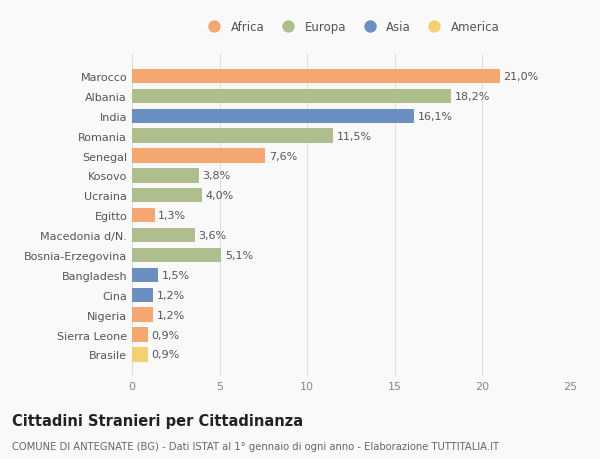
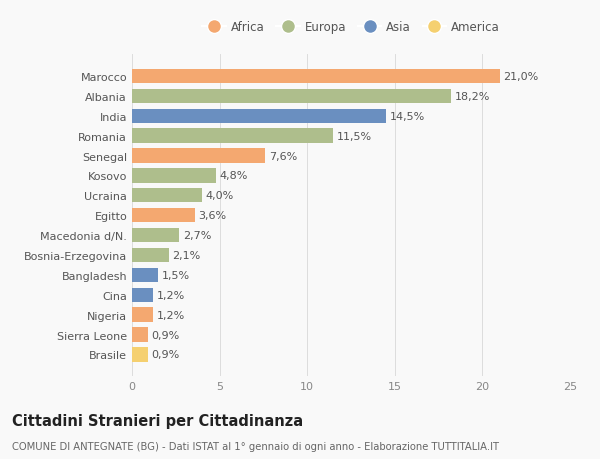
India: 16,1% -> 14,5%
Kosovo: 3,8% -> 4,8%
Egitto: 1,3% -> 3,6%
Macedonia d/N.: 3,6% -> 2,7%
Bosnia-Erzegovina: 5,1% -> 2,1%
